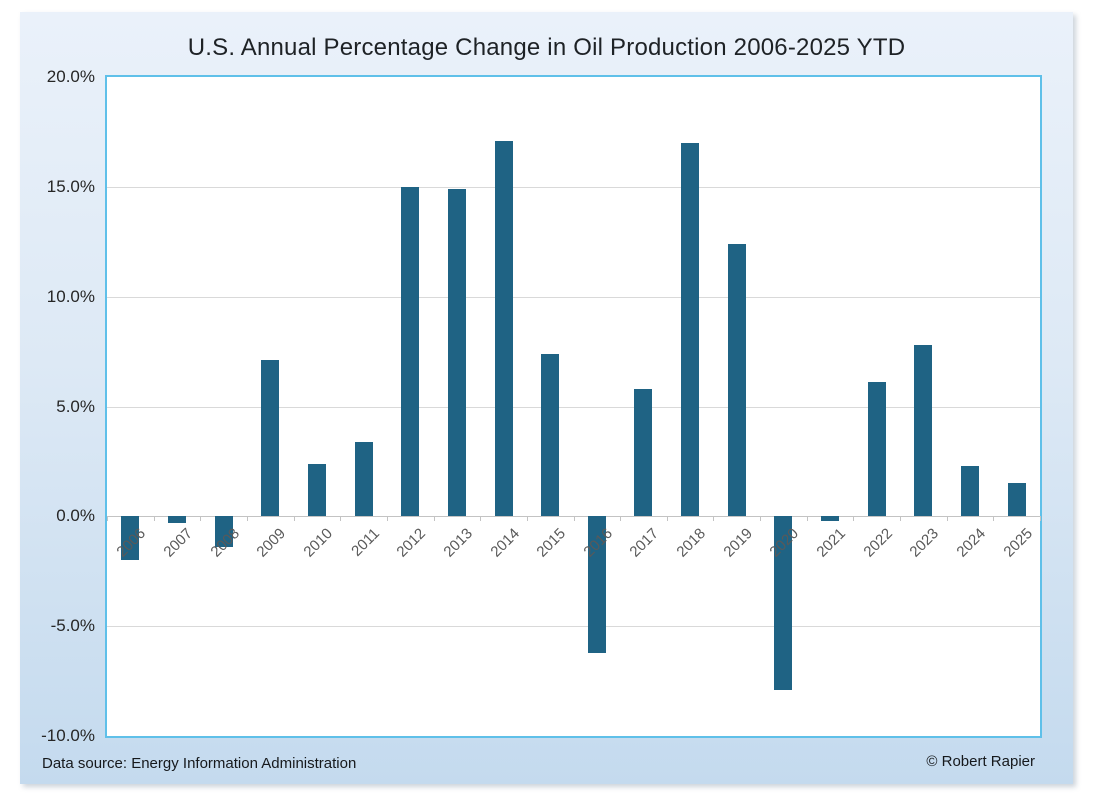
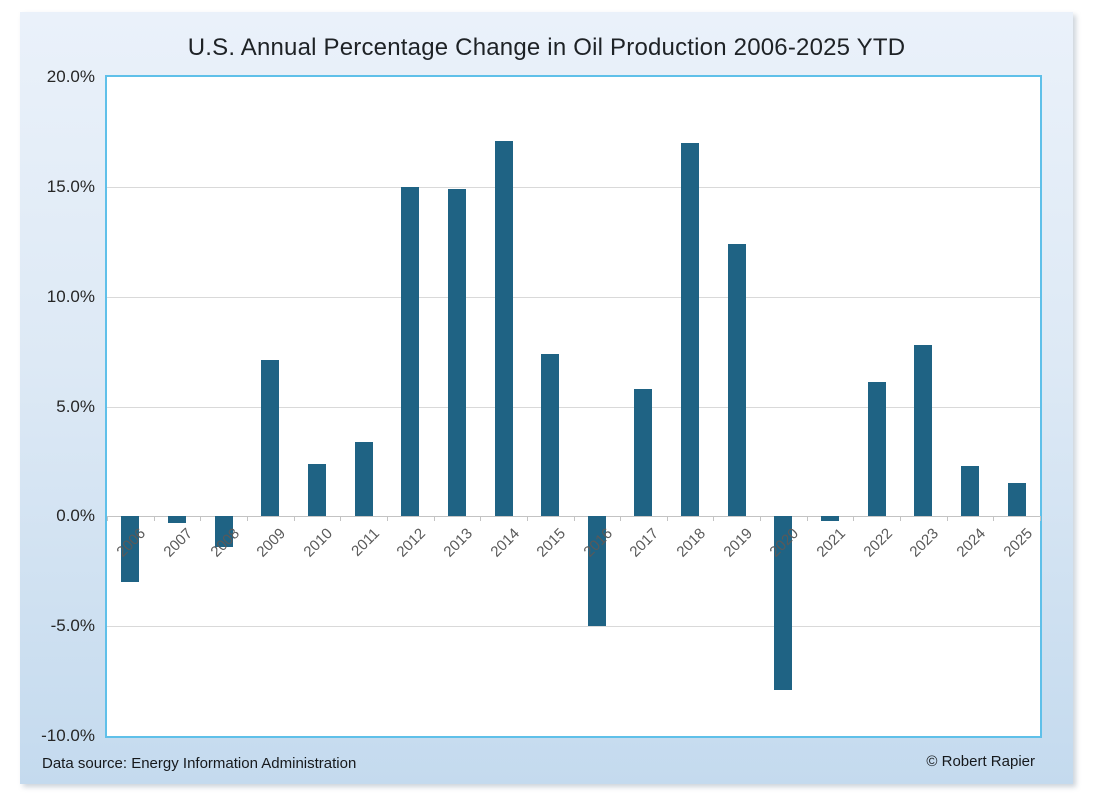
2006: -2.0% -> -3.0%
2016: -6.2% -> -5.0%
